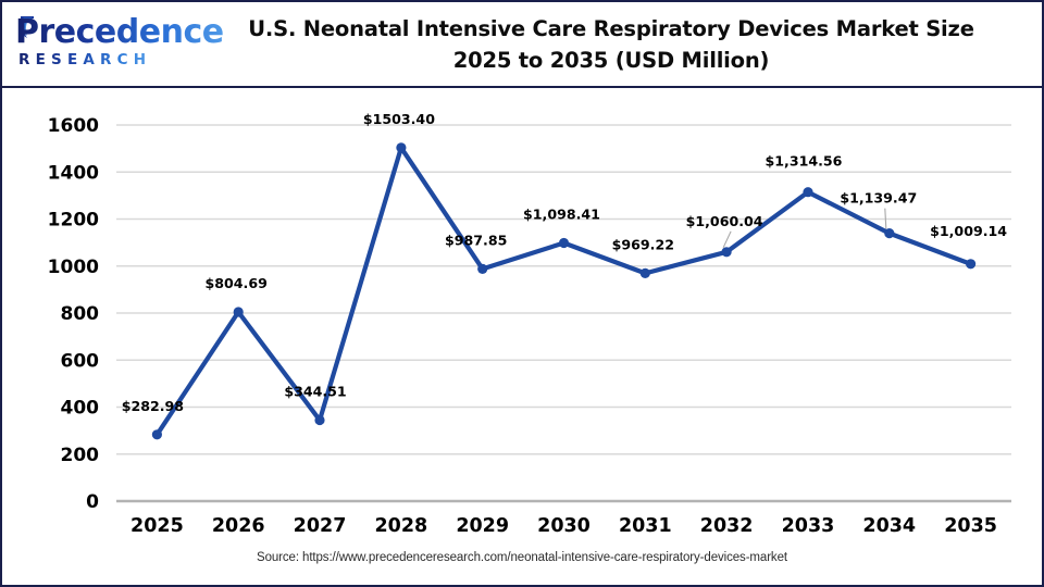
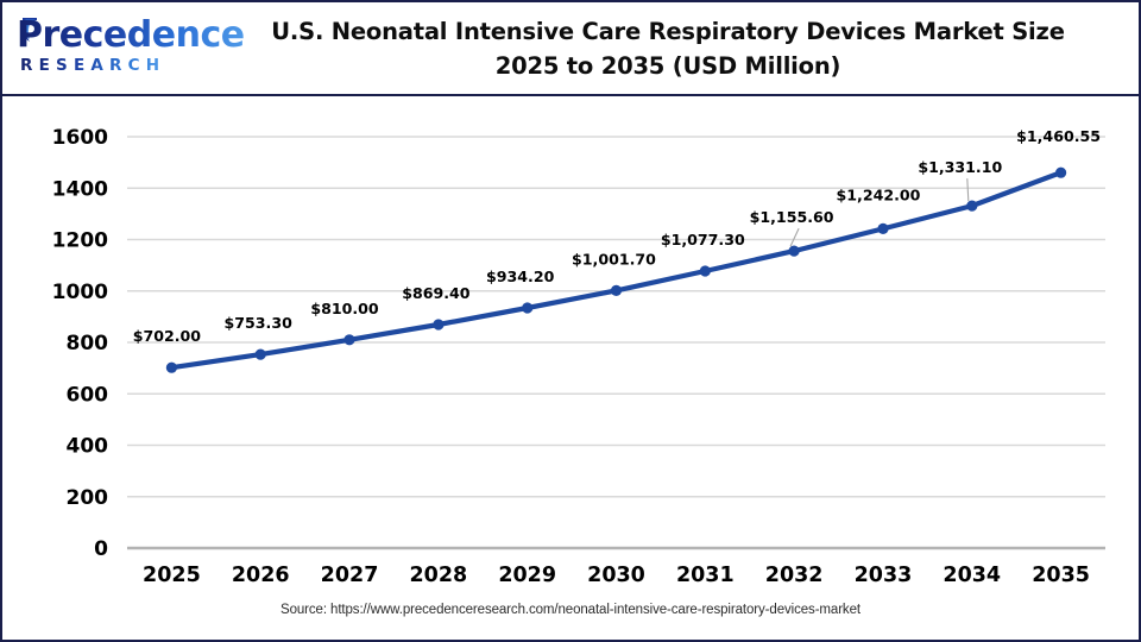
2025: $282.98 -> $702.00
2026: $804.69 -> $753.30
2027: $344.51 -> $810.00
2028: $1503.40 -> $869.40
2029: $987.85 -> $934.20
2030: $1,098.41 -> $1,001.70
2031: $969.22 -> $1,077.30
2032: $1,060.04 -> $1,155.60
2033: $1,314.56 -> $1,242.00
2034: $1,139.47 -> $1,331.10
2035: $1,009.14 -> $1,460.55
